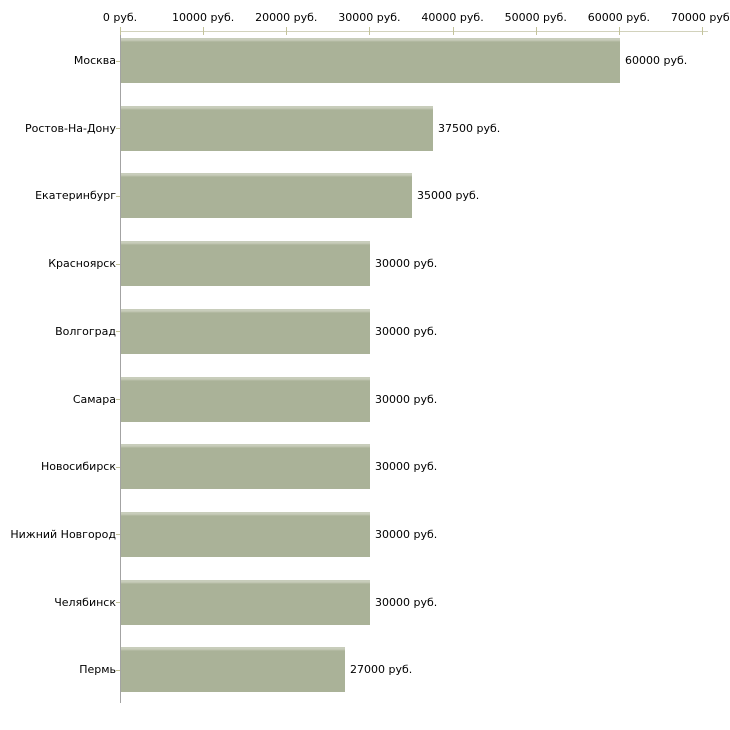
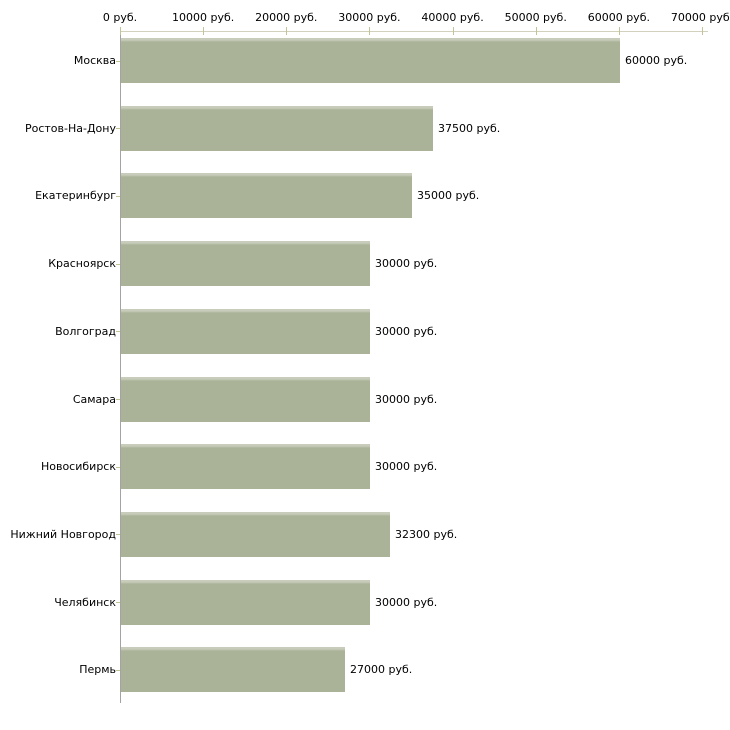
Нижний Новгород: 30000 -> 32300
